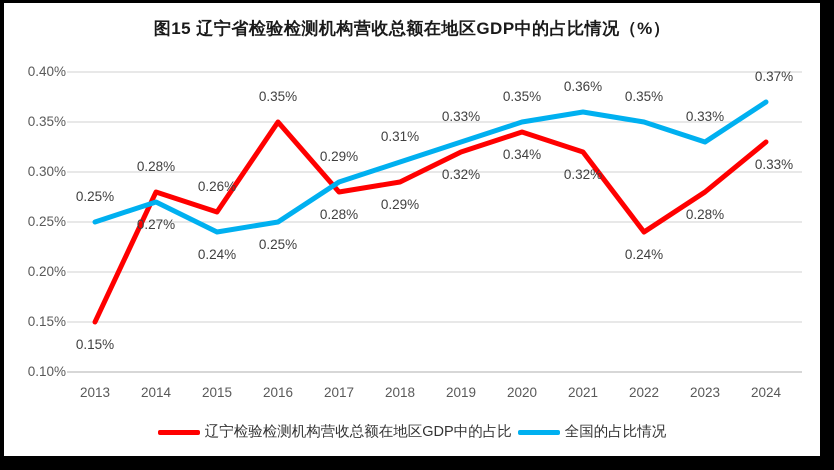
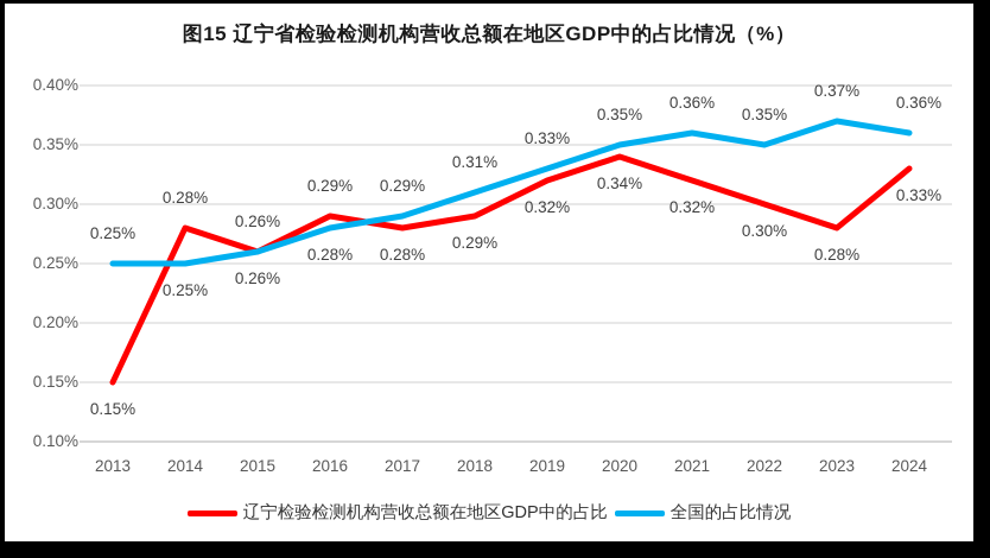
全国的占比情况/2014: 0.27% -> 0.25%
全国的占比情况/2015: 0.24% -> 0.26%
辽宁检验检测机构营收总额在地区GDP中的占比/2016: 0.35% -> 0.29%
全国的占比情况/2016: 0.25% -> 0.28%
辽宁检验检测机构营收总额在地区GDP中的占比/2022: 0.24% -> 0.30%
全国的占比情况/2023: 0.33% -> 0.37%
全国的占比情况/2024: 0.37% -> 0.36%
